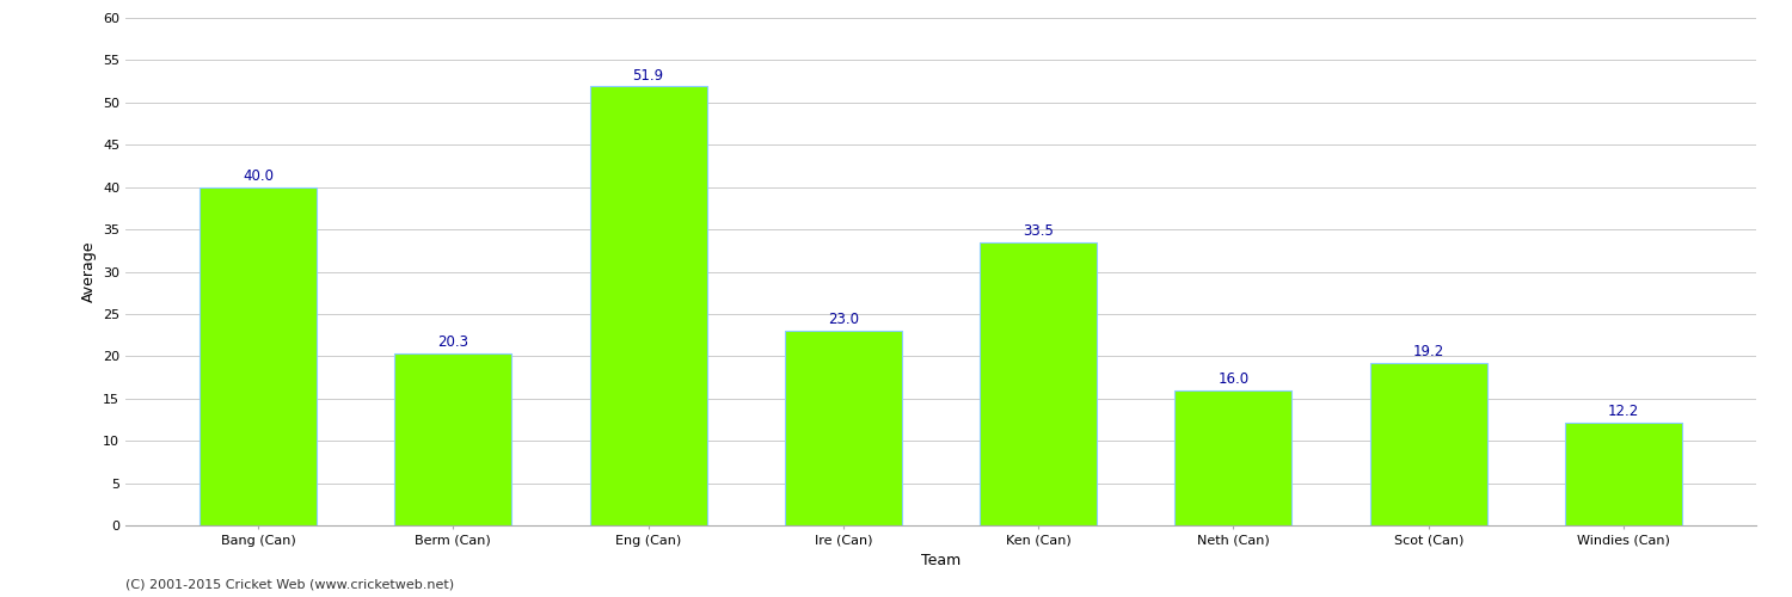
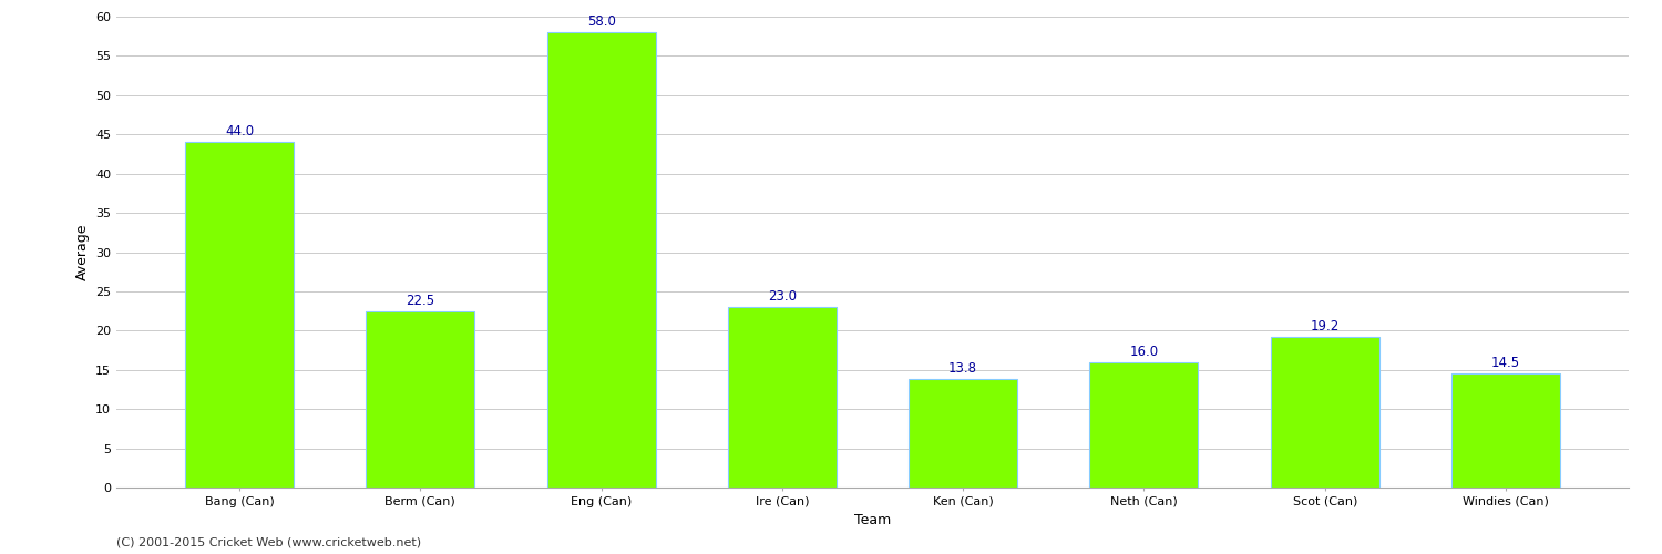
Bang (Can): 40.0 -> 44.0
Berm (Can): 20.3 -> 22.5
Eng (Can): 51.9 -> 58.0
Ken (Can): 33.5 -> 13.8
Windies (Can): 12.2 -> 14.5
